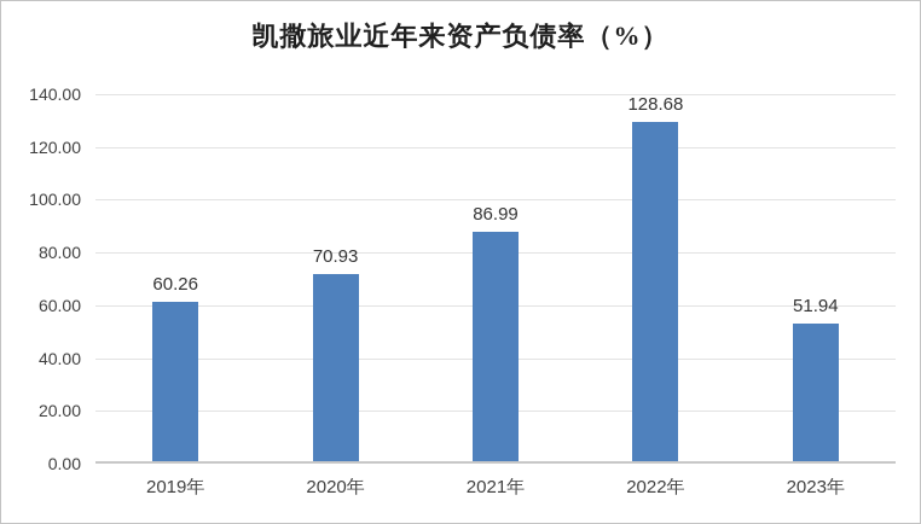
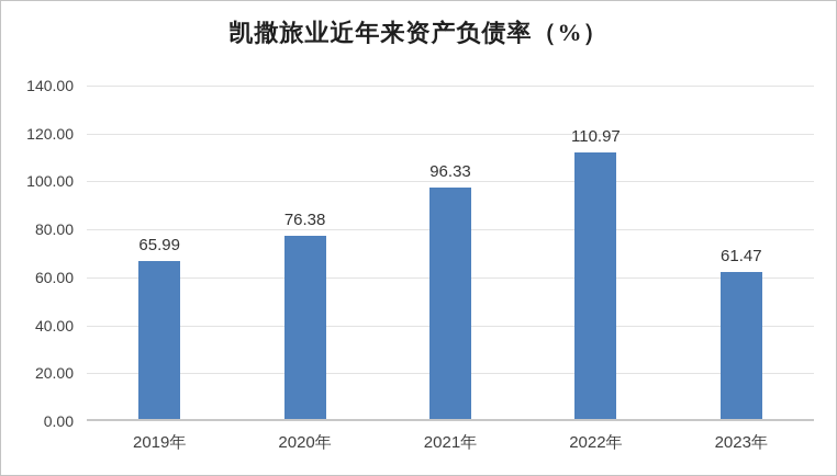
2019年: 60.26 -> 65.99
2020年: 70.93 -> 76.38
2021年: 86.99 -> 96.33
2022年: 128.68 -> 110.97
2023年: 51.94 -> 61.47
